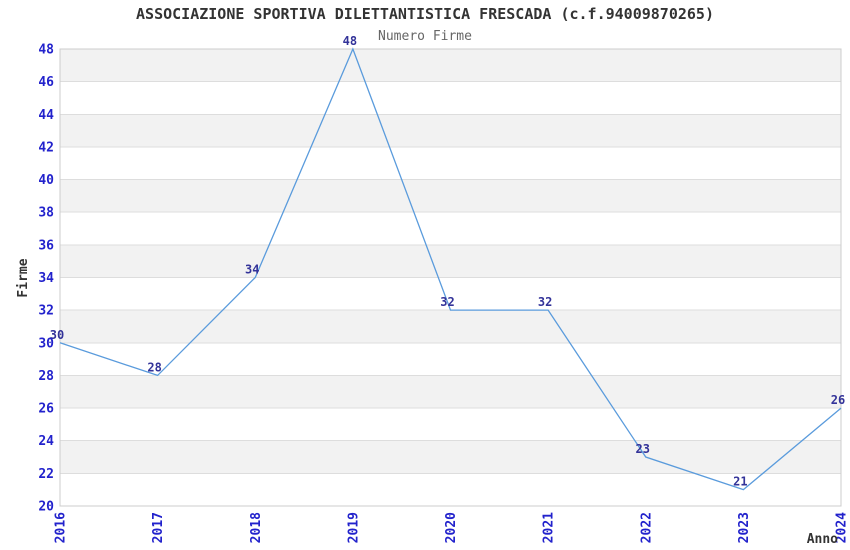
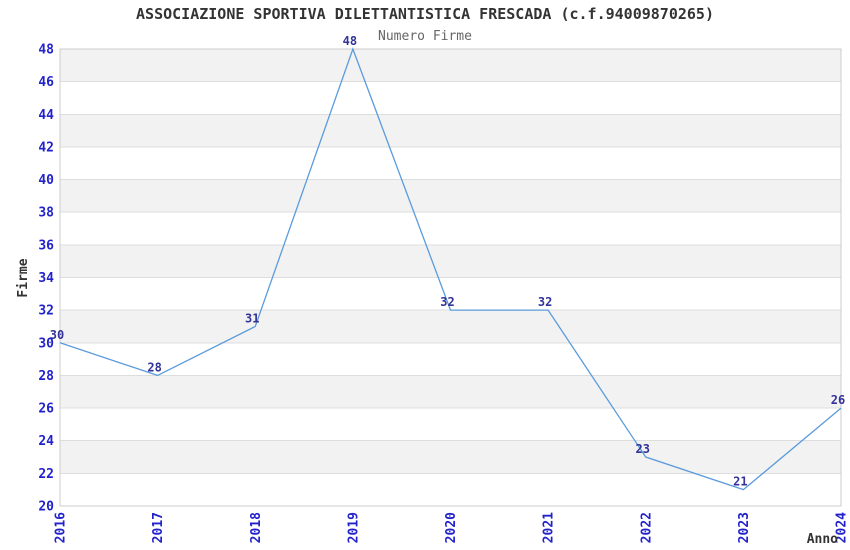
2018: 34 -> 31
